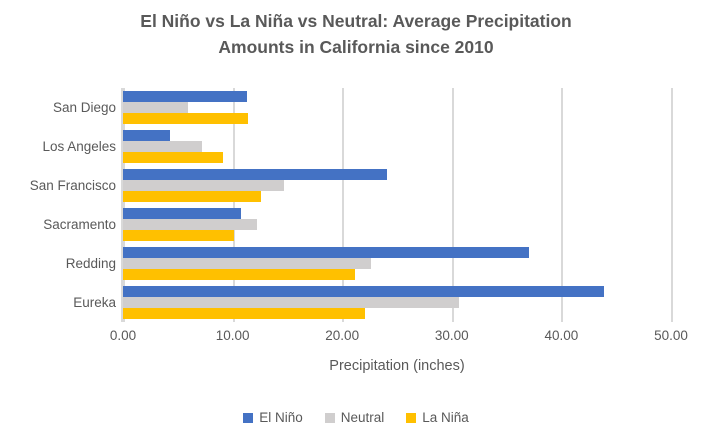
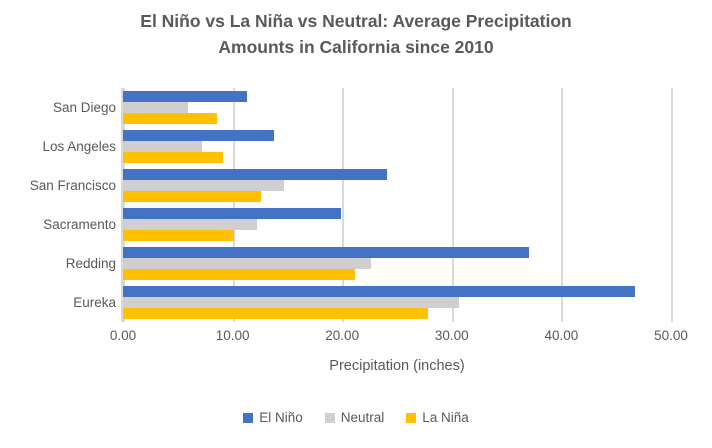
La Niña/San Diego: 11.4 -> 8.6
El Niño/Los Angeles: 4.3 -> 13.8
El Niño/Sacramento: 10.8 -> 19.9
El Niño/Eureka: 43.9 -> 46.7
La Niña/Eureka: 22.1 -> 27.8
